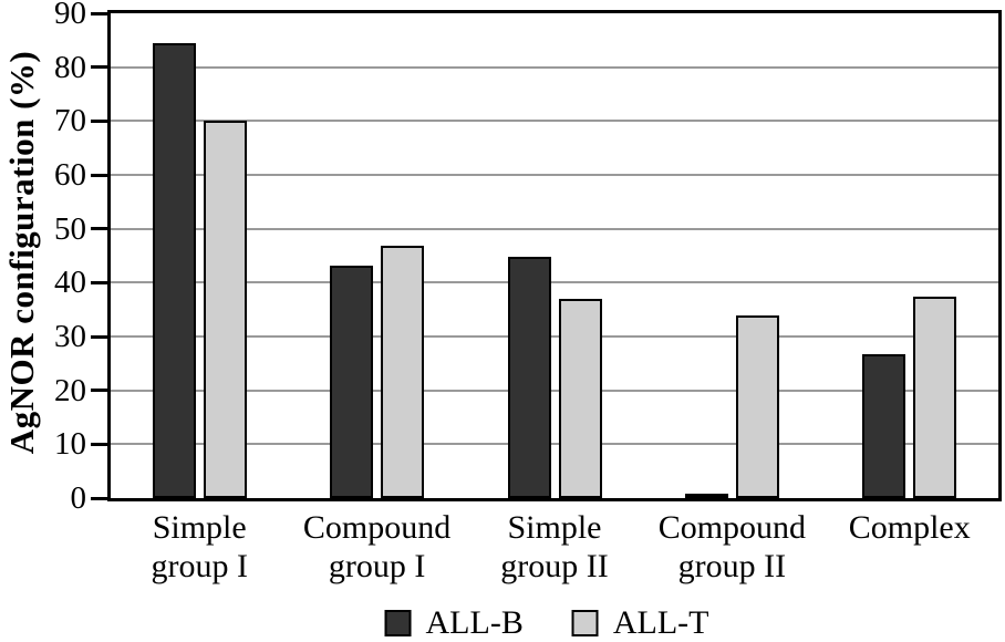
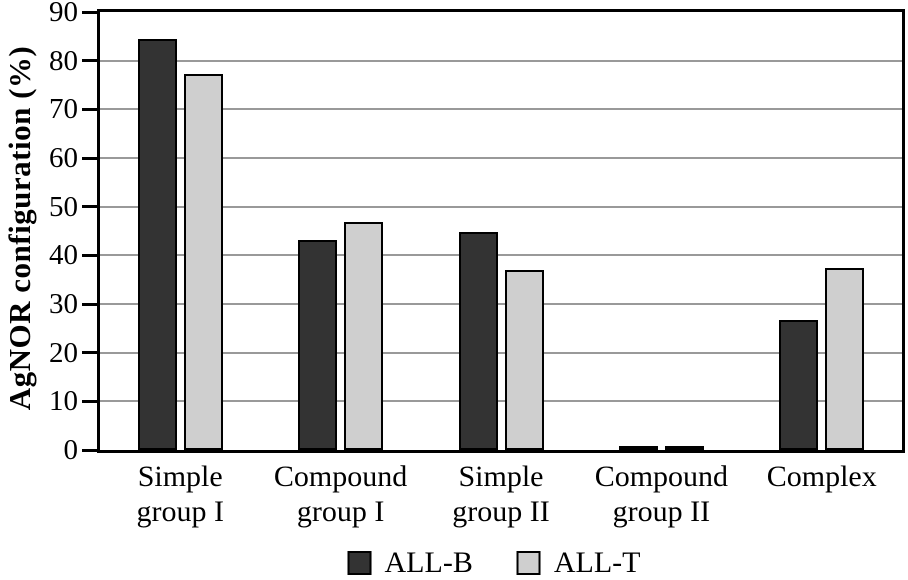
ALL-T/Simple group I: 70 -> 77
ALL-T/Compound group II: 34 -> 1
